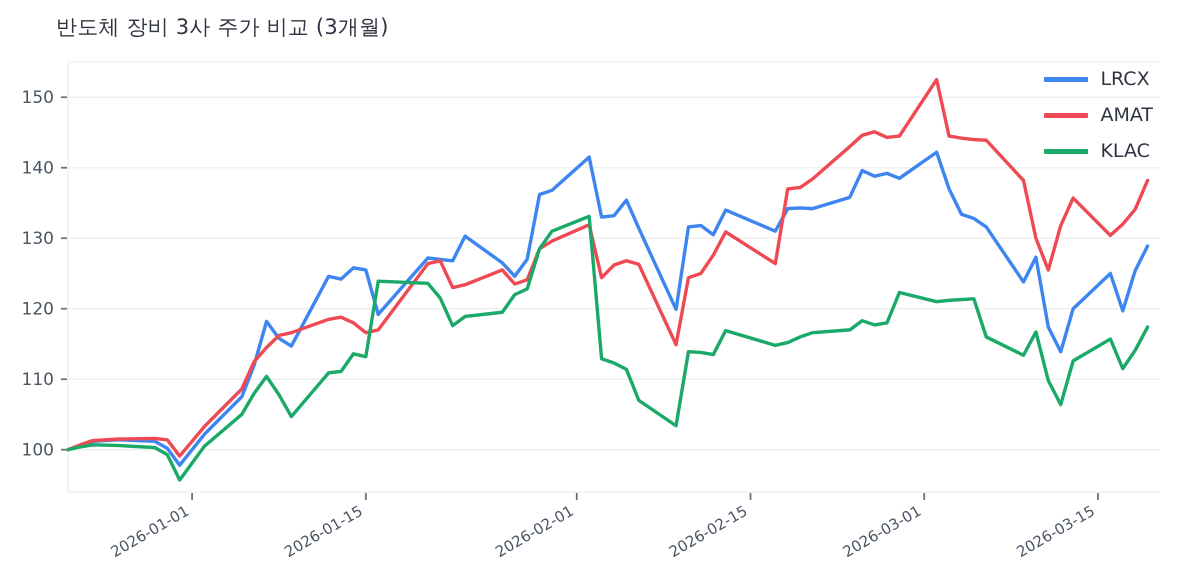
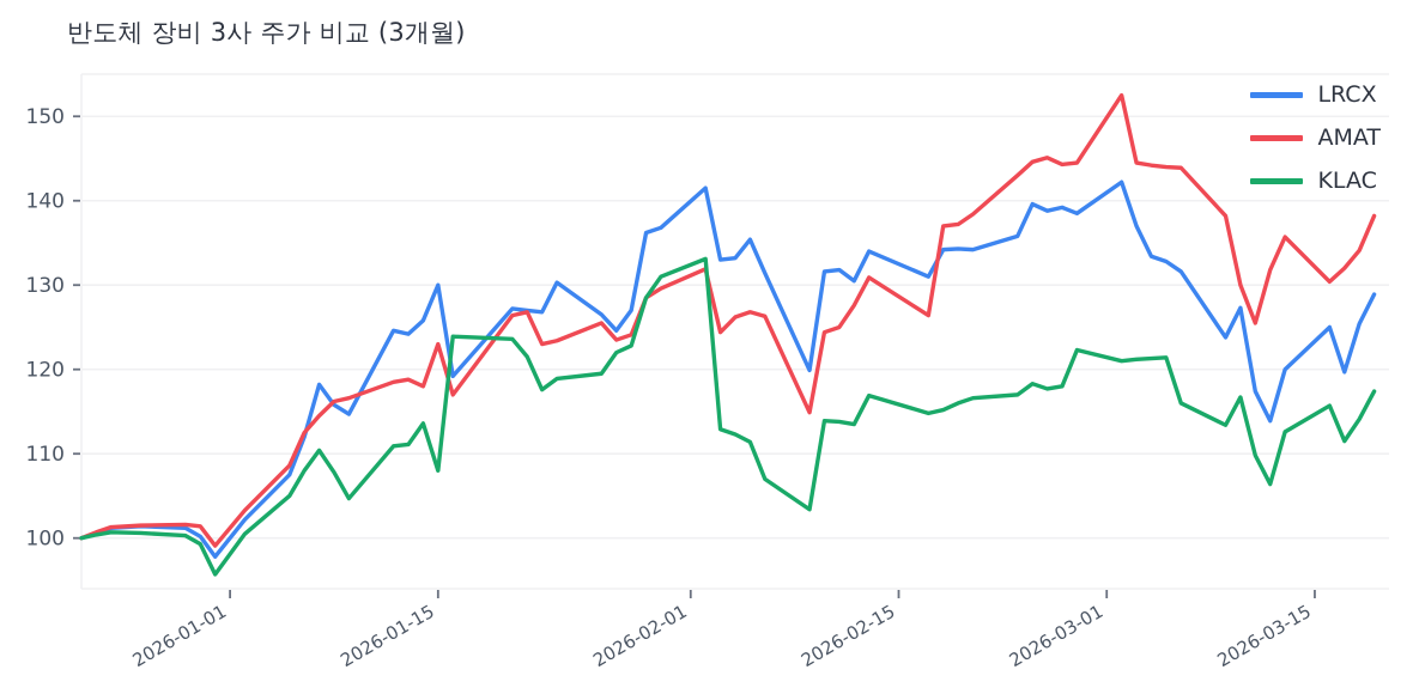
LRCX/2026-01-15: 126 -> 130
AMAT/2026-01-15: 117 -> 123
KLAC/2026-01-15: 113 -> 108
